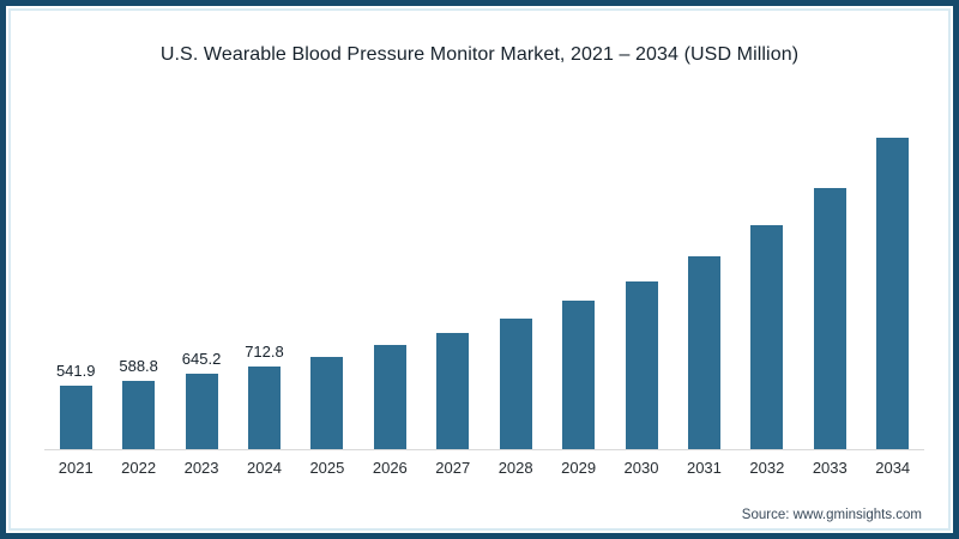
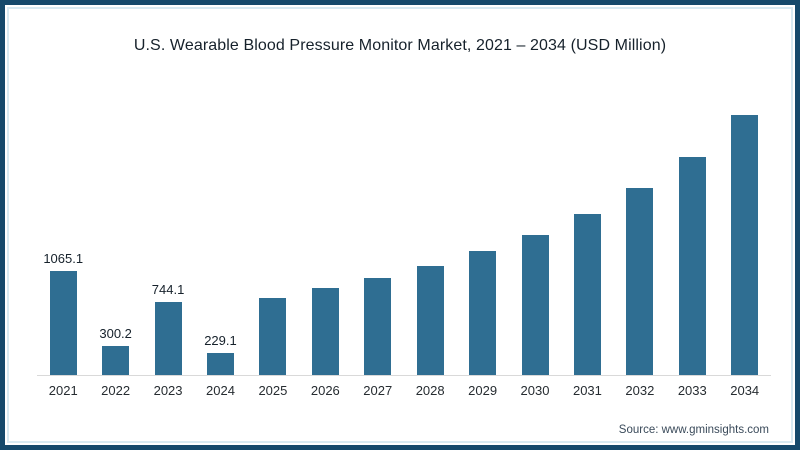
2021: 541.9 -> 1065.1
2022: 588.8 -> 300.2
2023: 645.2 -> 744.1
2024: 712.8 -> 229.1
